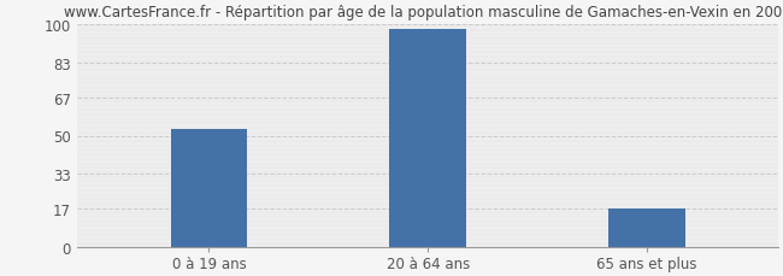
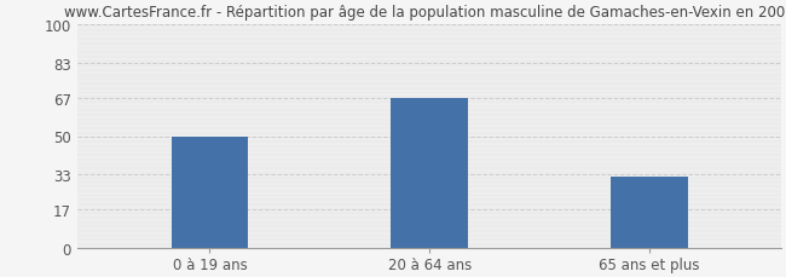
0 à 19 ans: 53 -> 50
20 à 64 ans: 98 -> 67
65 ans et plus: 17 -> 32
